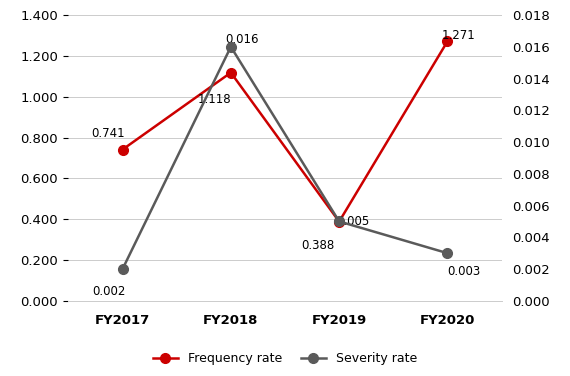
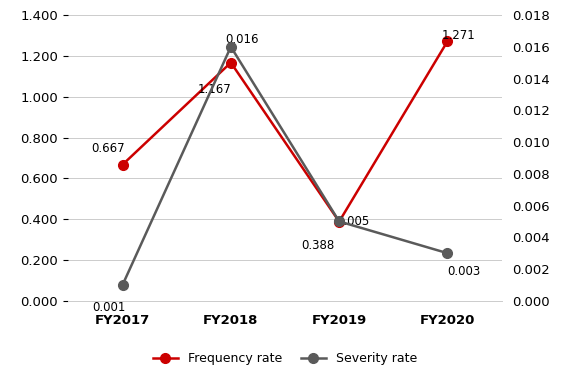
Frequency rate/FY2017: 0.741 -> 0.667
Severity rate/FY2017: 0.002 -> 0.001
Frequency rate/FY2018: 1.118 -> 1.167
